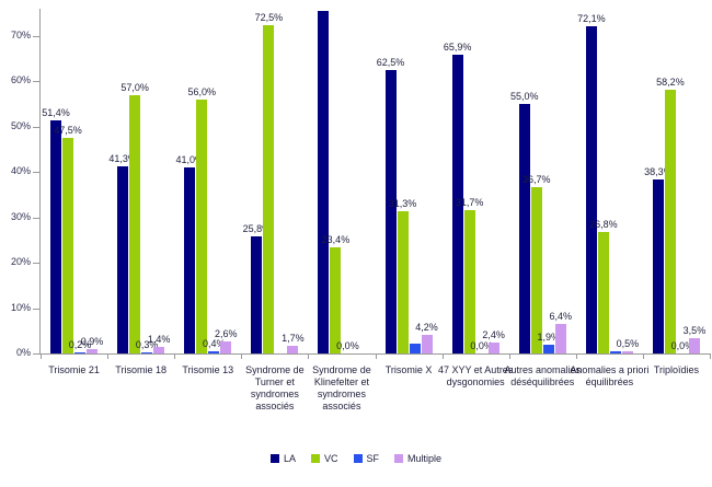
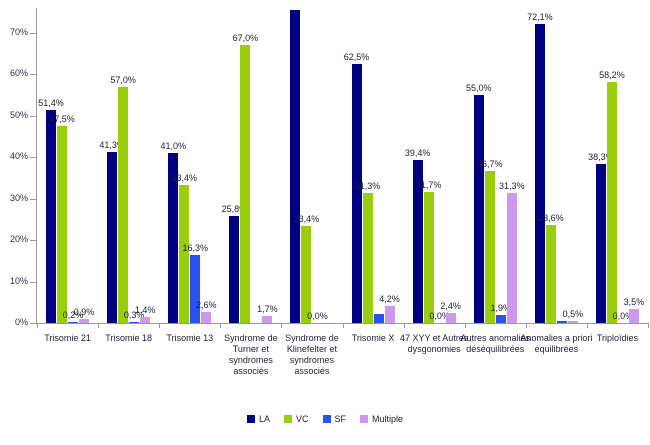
VC/Trisomie 13: 56,0% -> 33,4%
SF/Trisomie 13: 0,4% -> 16,3%
VC/Syndrome de Turner et syndromes associés: 72,5% -> 67,0%
LA/47 XYY et Autres dysgonomies: 65,9% -> 39,4%
Multiple/Autres anomalies déséquilibrées: 6,4% -> 31,3%
VC/Anomalies a priori équilibrées: 26,8% -> 23,6%
